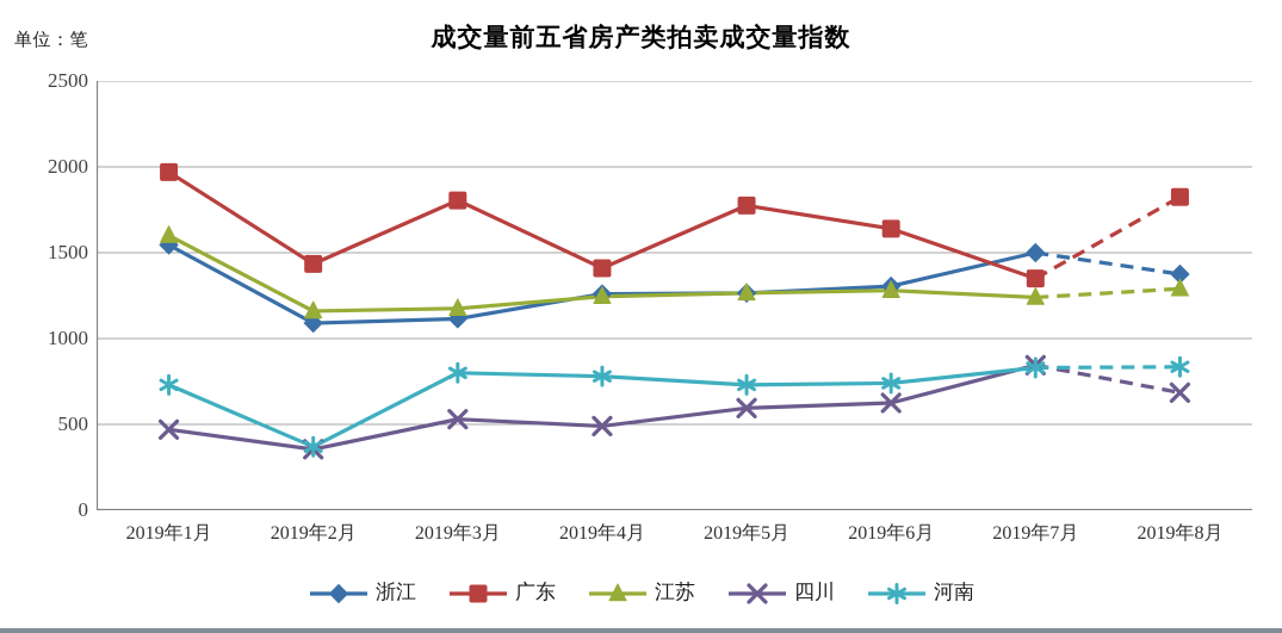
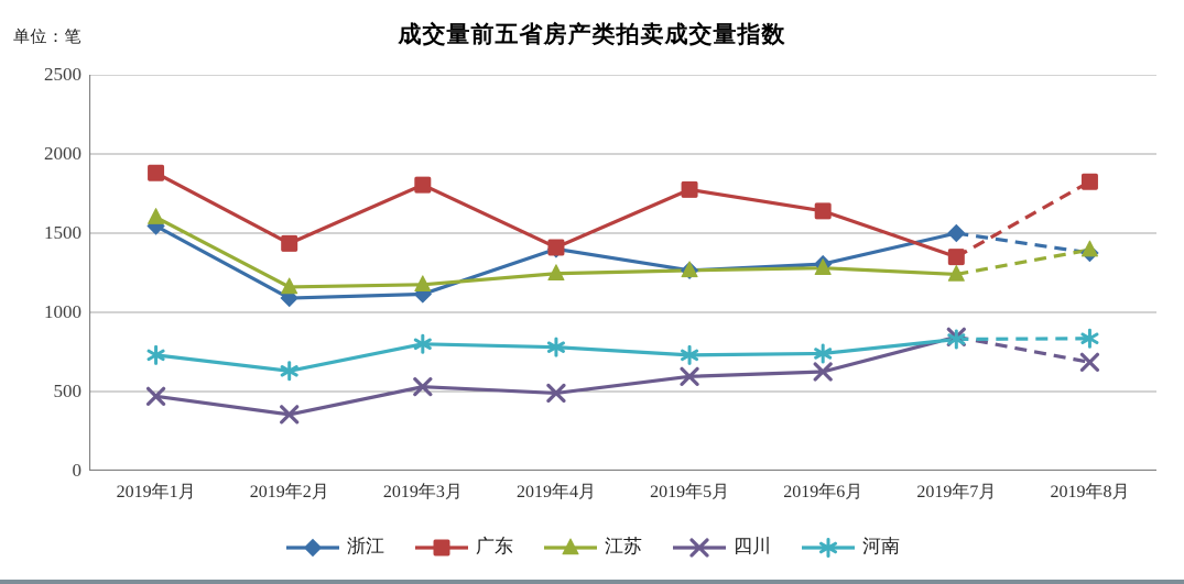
广东/2019年1月: 1970 -> 1880
河南/2019年2月: 370 -> 630
浙江/2019年4月: 1260 -> 1400
江苏/2019年8月: 1290 -> 1400
